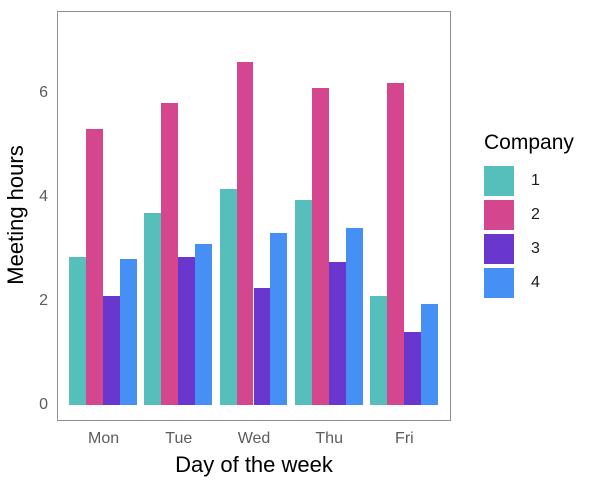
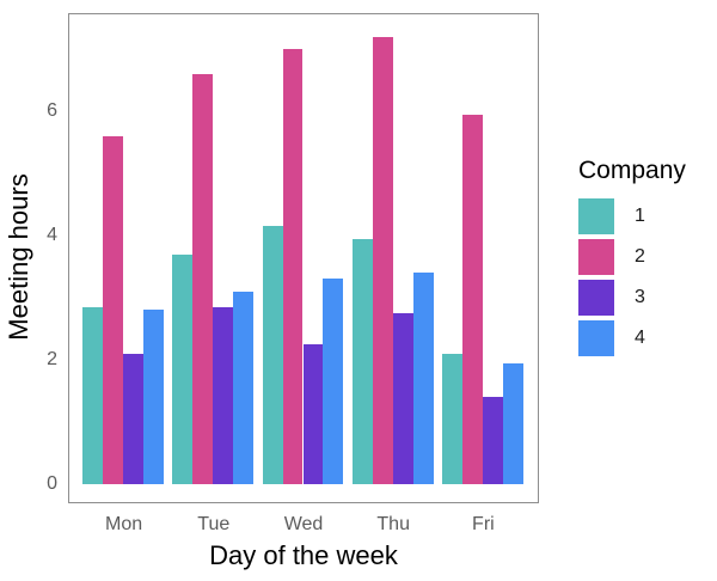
2/Mon: 5.3 -> 5.6
2/Tue: 5.8 -> 6.6
2/Wed: 6.6 -> 7.0
2/Thu: 6.1 -> 7.2
2/Fri: 6.2 -> 6.0
